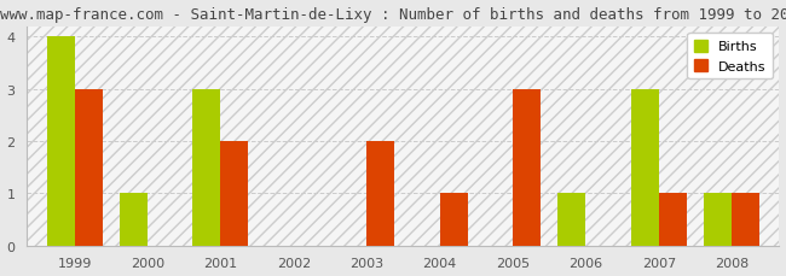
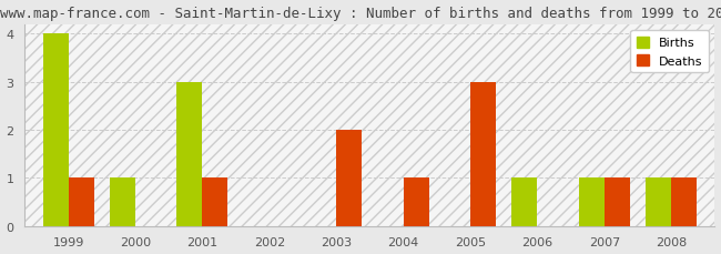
Deaths/1999: 3 -> 1
Deaths/2001: 2 -> 1
Births/2007: 3 -> 1
